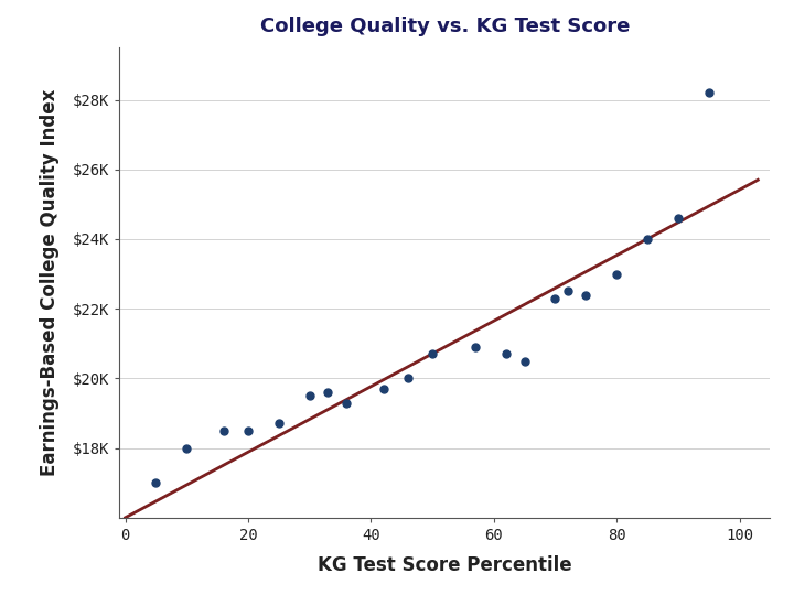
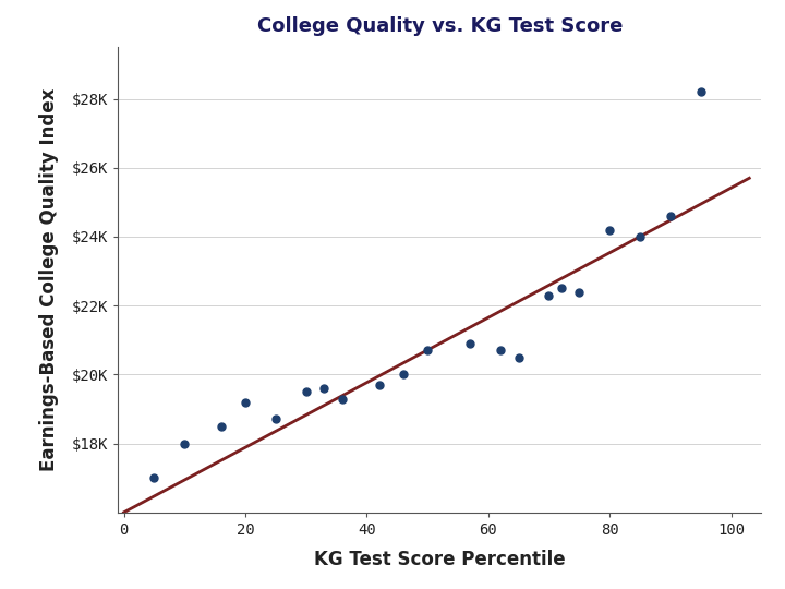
20: $18.5K -> $19.2K
80: $23.0K -> $24.2K
